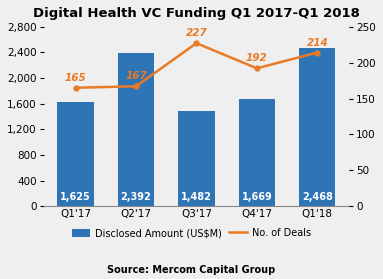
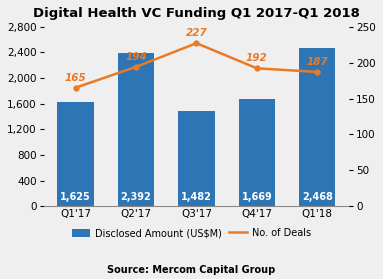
No. of Deals/Q2'17: 167 -> 194
No. of Deals/Q1'18: 214 -> 187
